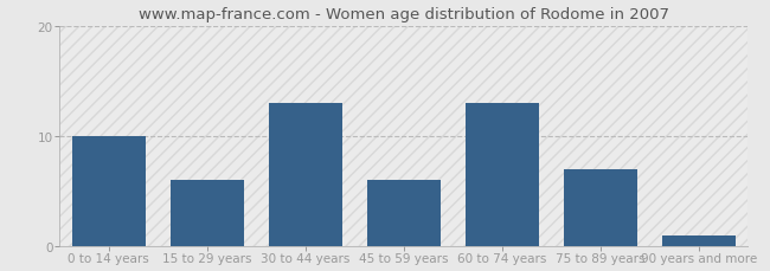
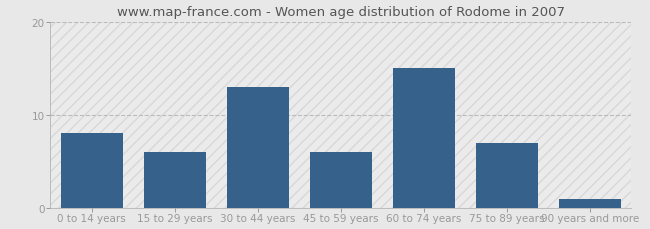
0 to 14 years: 10 -> 8
60 to 74 years: 13 -> 15
